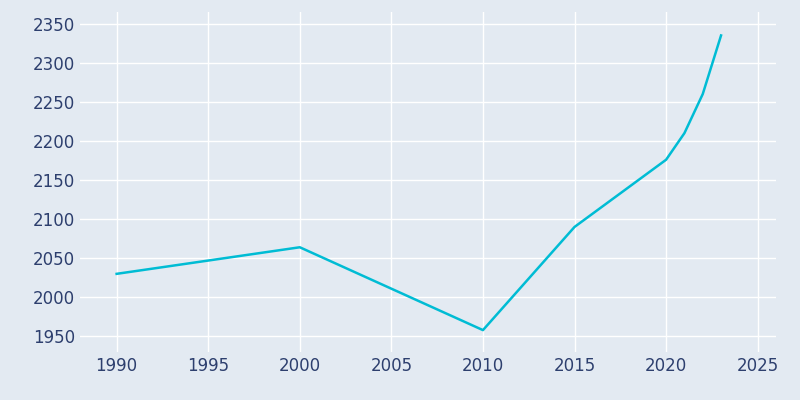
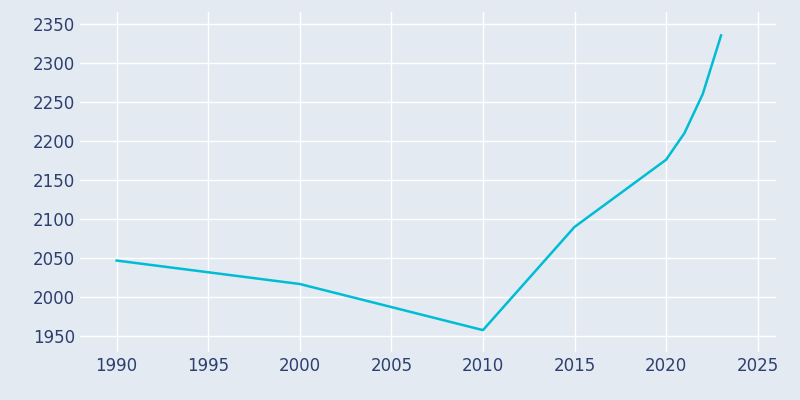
1990: 2030 -> 2047
2000: 2064 -> 2017
